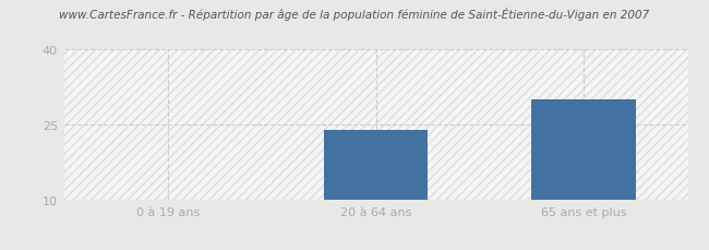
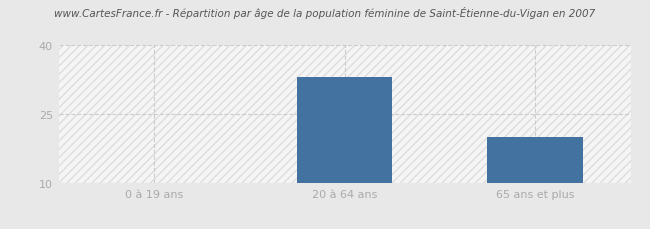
20 à 64 ans: 24 -> 33
65 ans et plus: 30 -> 20
